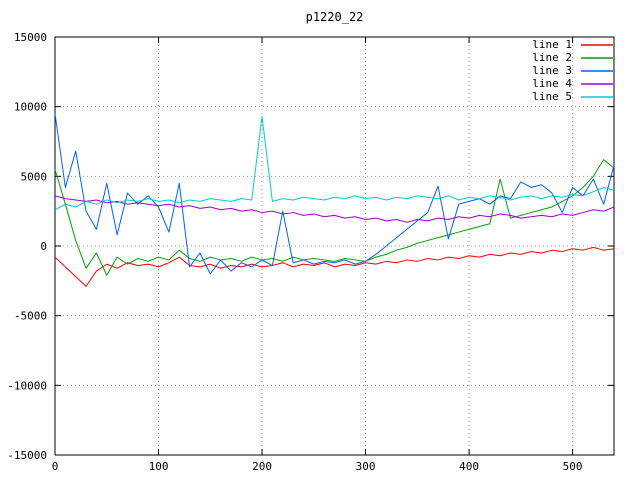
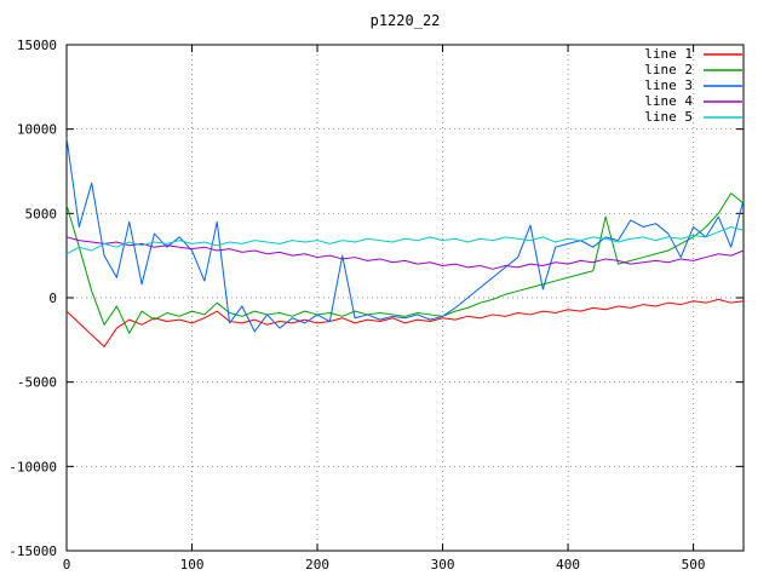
line 5/200: 9300 -> 3400
